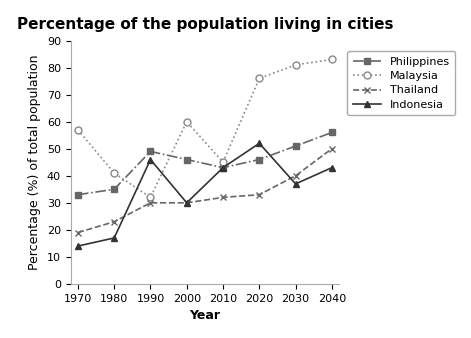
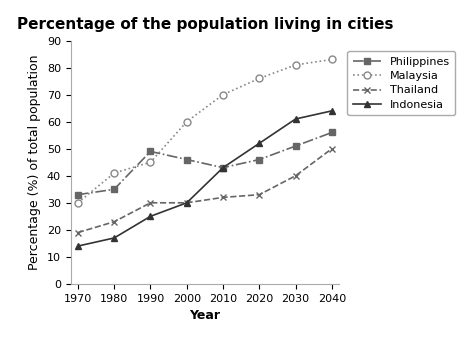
Malaysia/1970: 57 -> 30
Malaysia/1990: 32 -> 45
Indonesia/1990: 46 -> 25
Malaysia/2010: 45 -> 70
Indonesia/2030: 37 -> 61
Indonesia/2040: 43 -> 64
